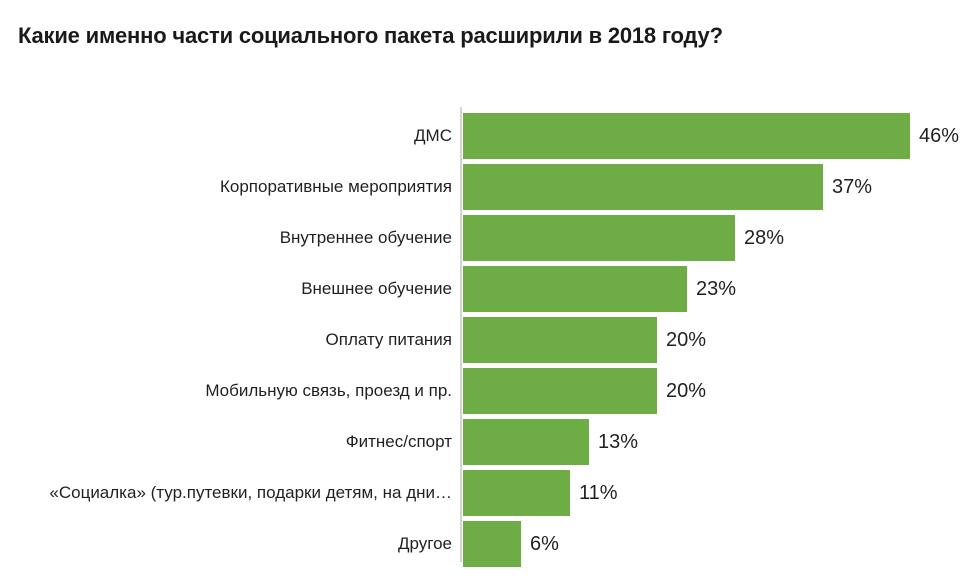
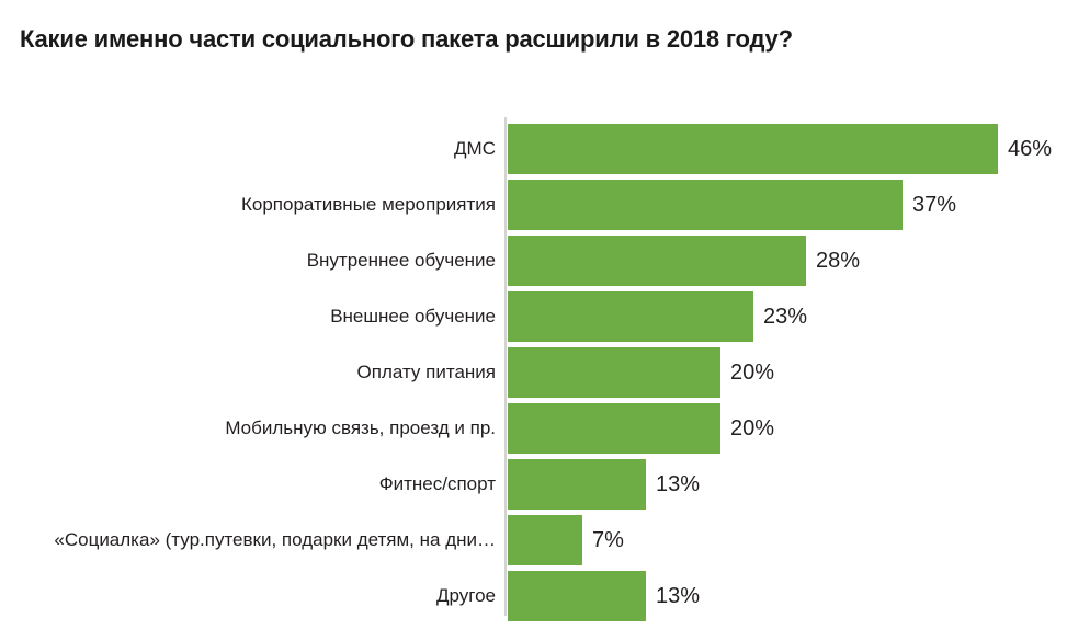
«Социалка» (тур.путевки, подарки детям, на дни…: 11% -> 7%
Другое: 6% -> 13%
